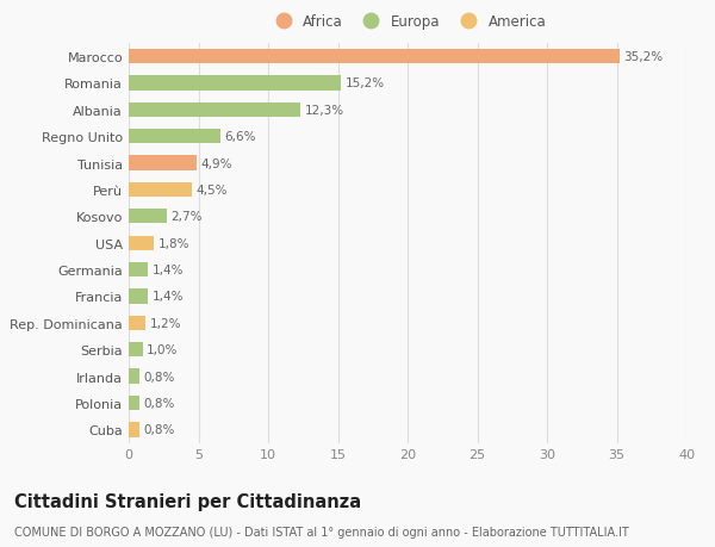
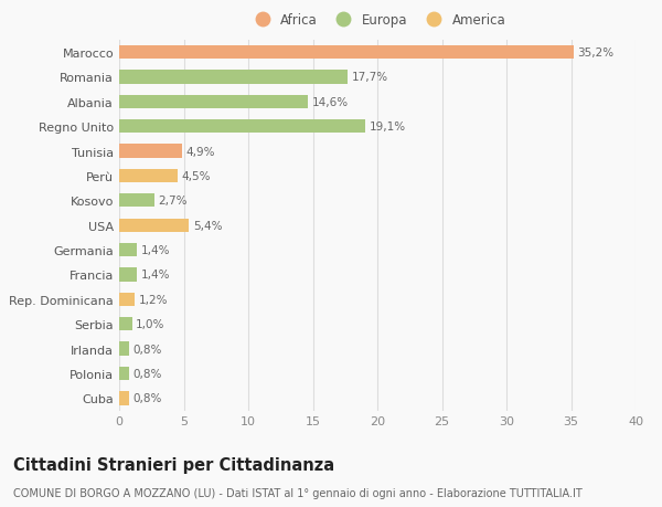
Romania: 15,2% -> 17,7%
Albania: 12,3% -> 14,6%
Regno Unito: 6,6% -> 19,1%
USA: 1,8% -> 5,4%
